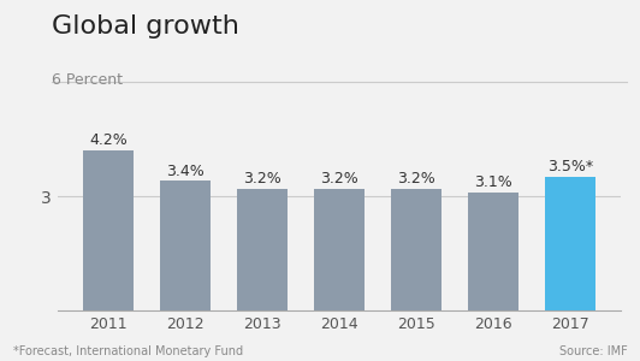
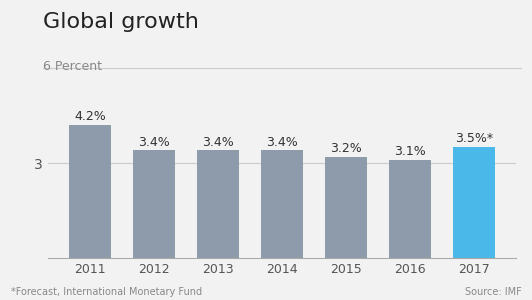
2013: 3.2% -> 3.4%
2014: 3.2% -> 3.4%
